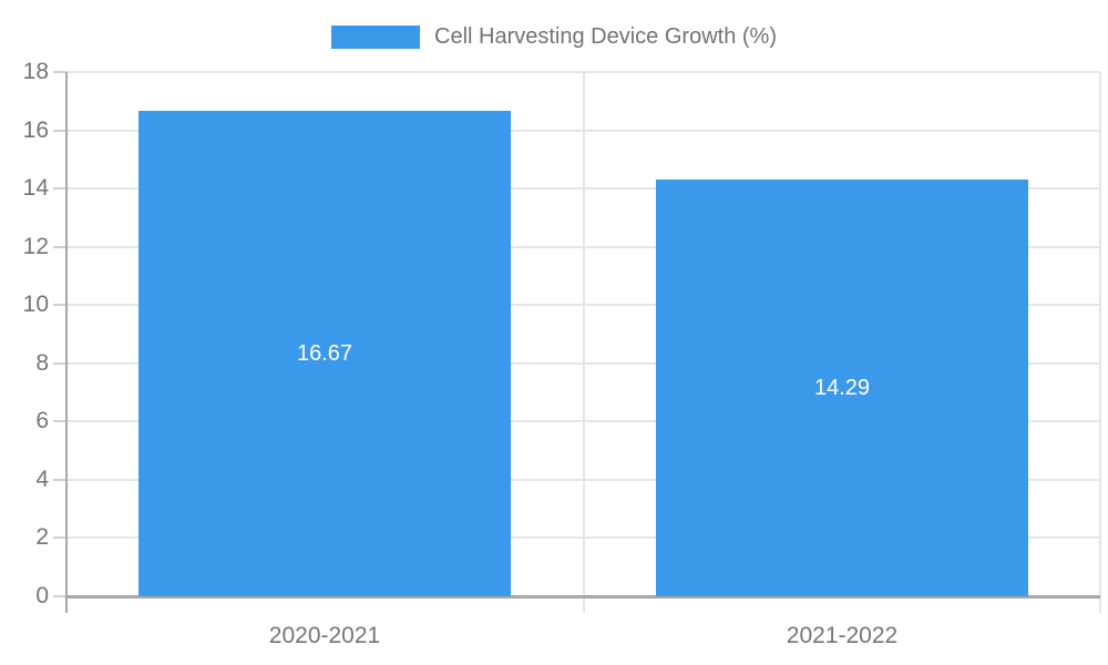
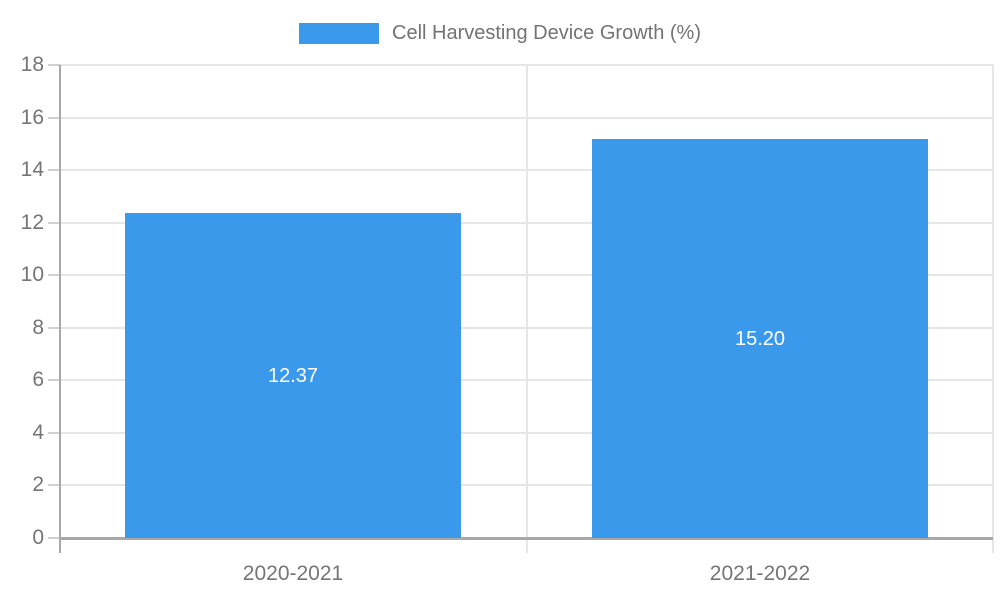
2020-2021: 16.67 -> 12.37
2021-2022: 14.29 -> 15.20
